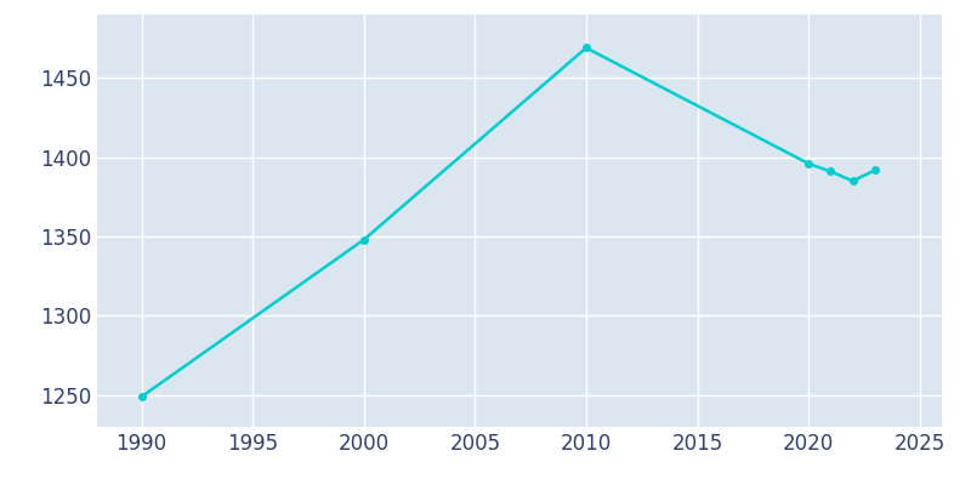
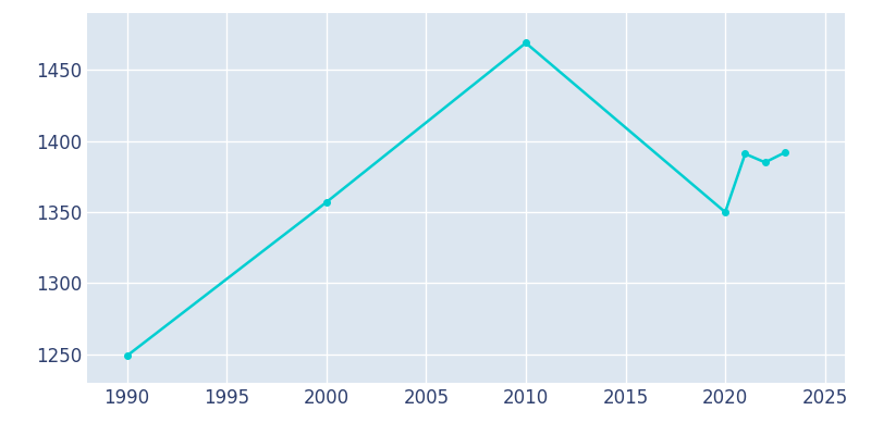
2000: 1348 -> 1357
2020: 1396 -> 1350
